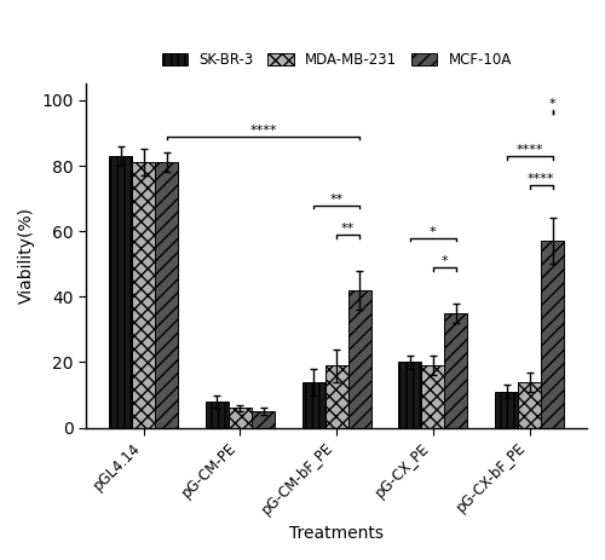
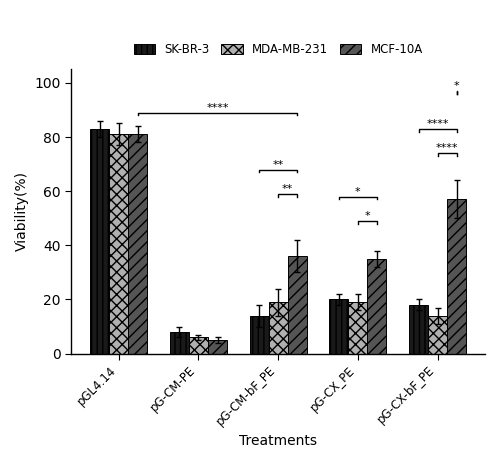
MCF-10A/pG-CM-bF_PE: 42 -> 36
SK-BR-3/pG-CX-bF_PE: 11 -> 18
